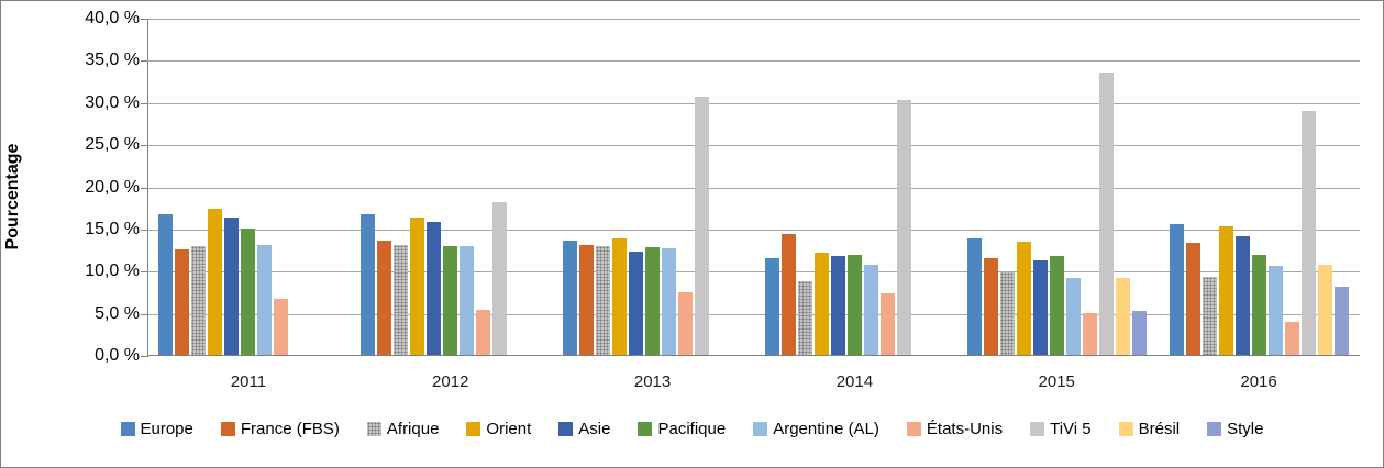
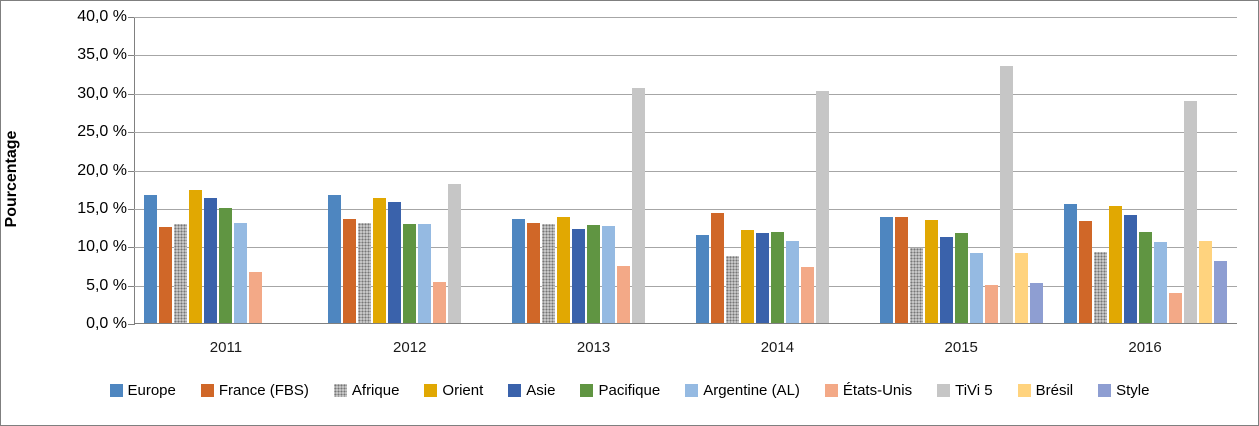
France (FBS)/2015: 12% -> 14%
